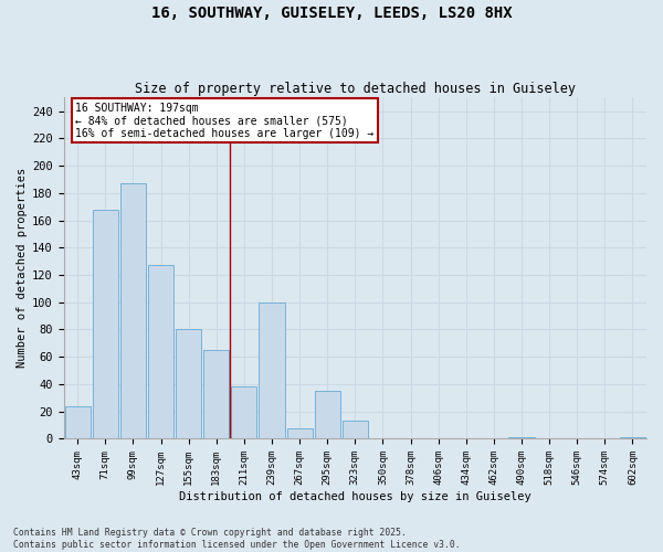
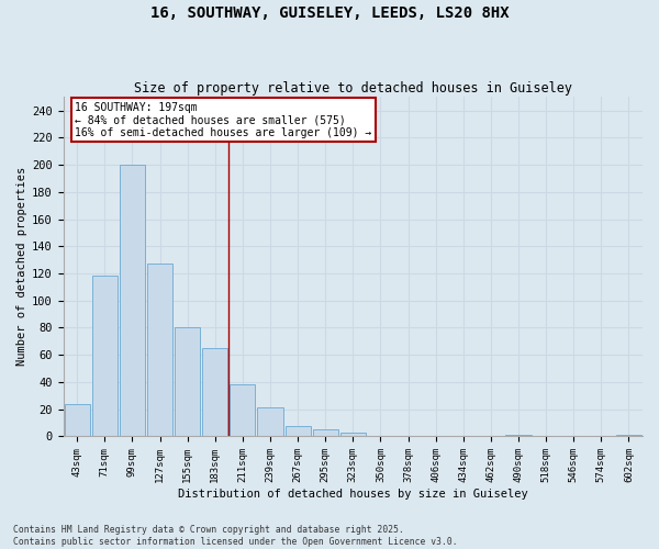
71sqm: 168 -> 118
99sqm: 187 -> 200
239sqm: 100 -> 21
295sqm: 35 -> 5
323sqm: 13 -> 3
